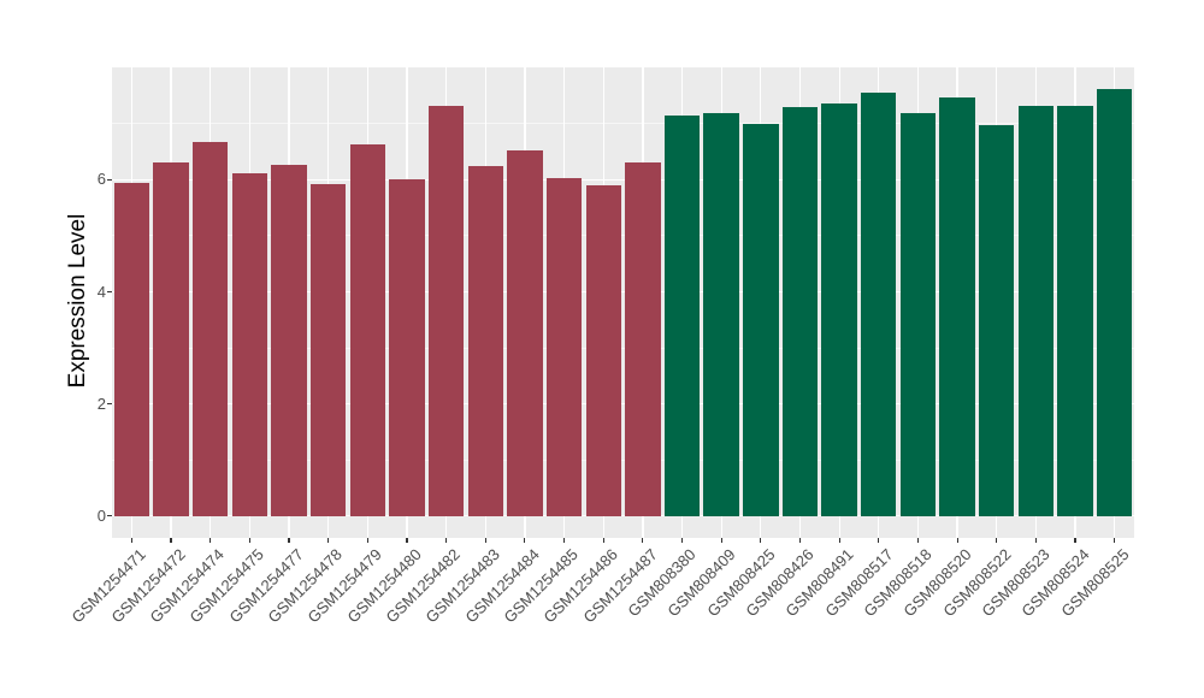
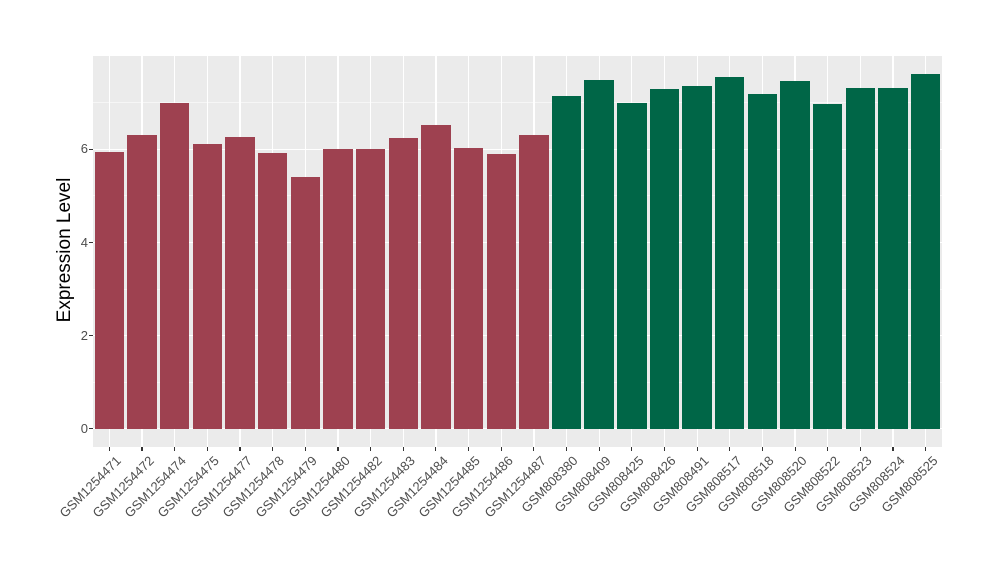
GSM1254474: 6.7 -> 7.0
GSM1254479: 6.6 -> 5.4
GSM1254482: 7.3 -> 6.0
GSM808409: 7.2 -> 7.5
